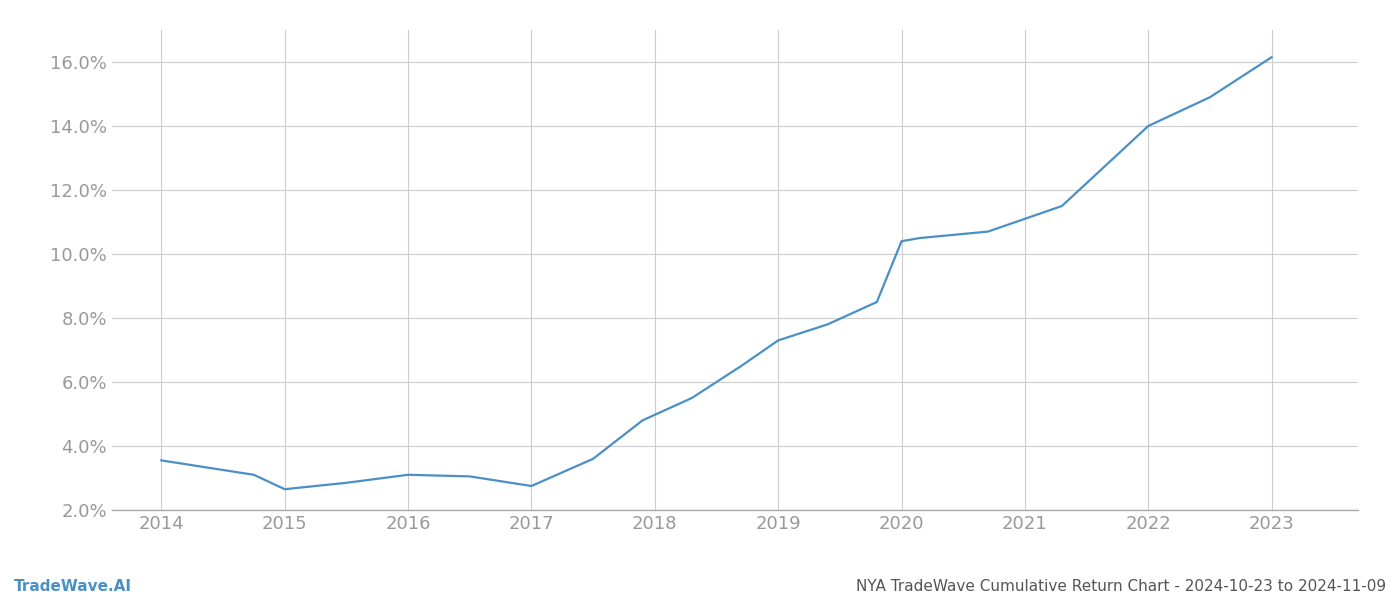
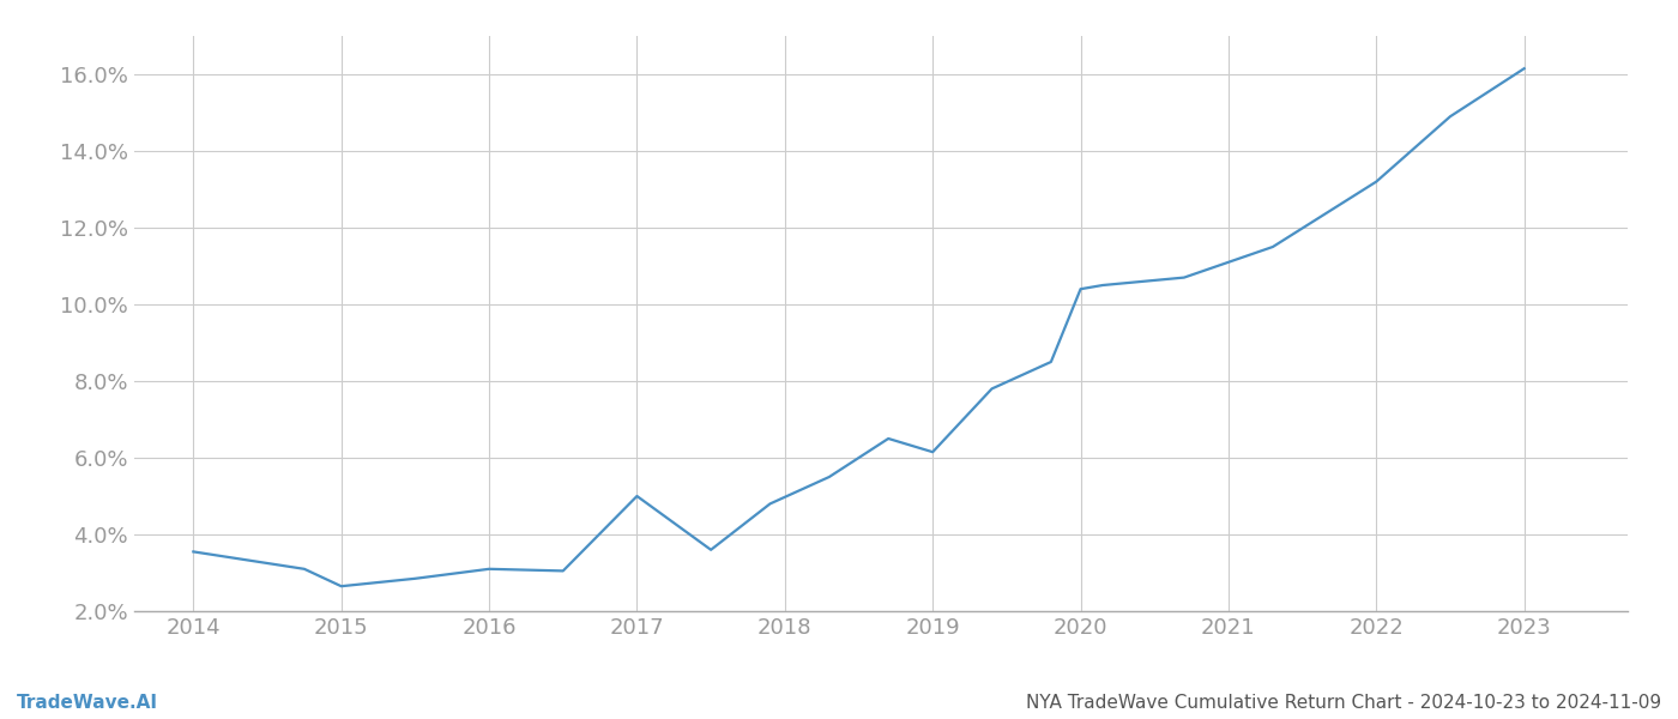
2017: 2.75% -> 5.00%
2019: 7.30% -> 6.15%
2022: 14.00% -> 13.20%
